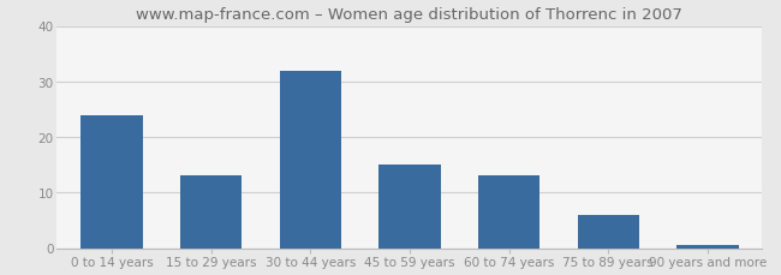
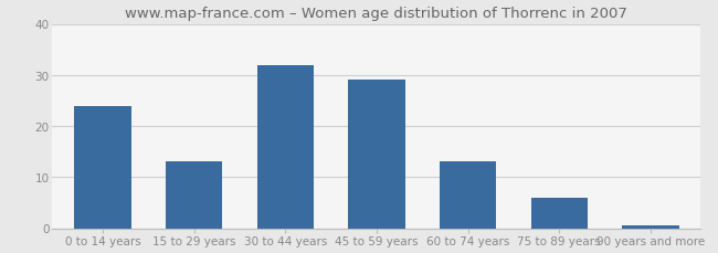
45 to 59 years: 15.0 -> 29.0
